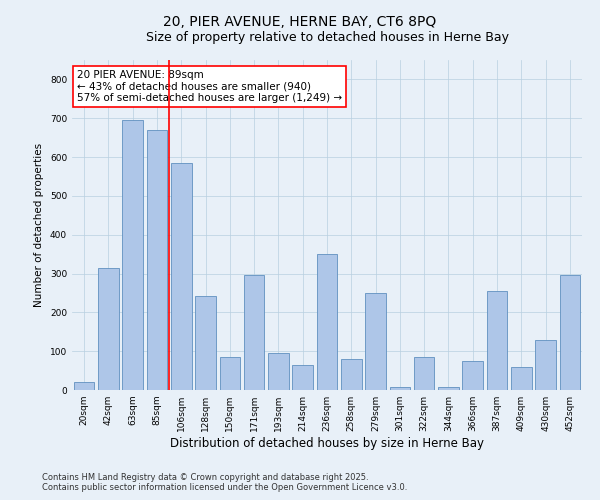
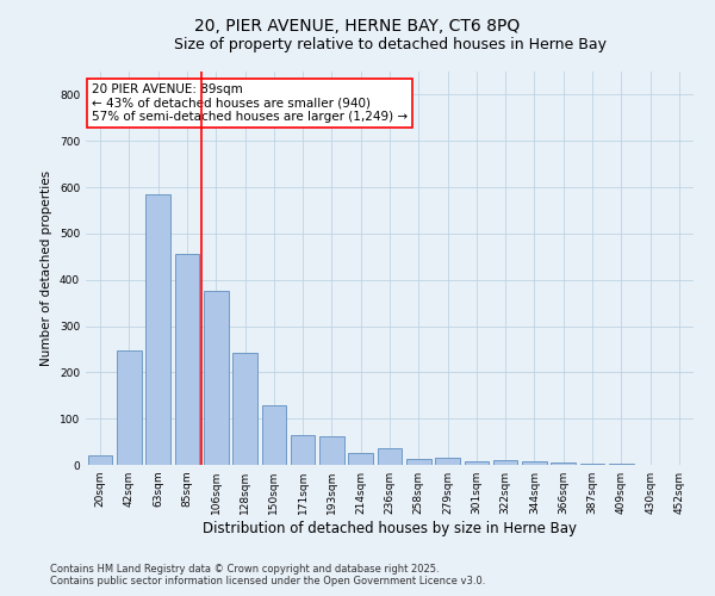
42sqm: 315 -> 248
63sqm: 695 -> 585
85sqm: 670 -> 455
106sqm: 585 -> 375
150sqm: 85 -> 128
171sqm: 295 -> 65
193sqm: 95 -> 62
214sqm: 65 -> 25
236sqm: 350 -> 35
258sqm: 80 -> 12
279sqm: 250 -> 15
322sqm: 85 -> 10
366sqm: 75 -> 4
387sqm: 255 -> 3
409sqm: 60 -> 2
430sqm: 130 -> 1
452sqm: 295 -> 1
